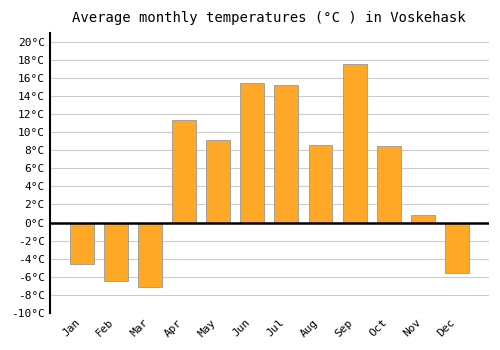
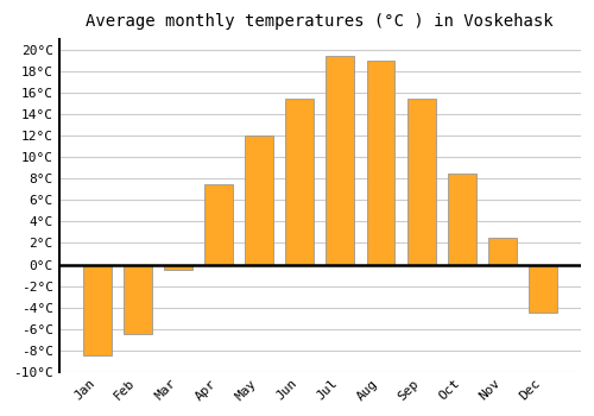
Jan: -4.6°C -> -8.5°C
Mar: -7.2°C -> -0.5°C
Apr: 11.4°C -> 7.5°C
May: 9.2°C -> 12.0°C
Jul: 15.2°C -> 19.5°C
Aug: 8.6°C -> 19.0°C
Sep: 17.6°C -> 15.5°C
Nov: 0.8°C -> 2.5°C
Dec: -5.6°C -> -4.5°C
